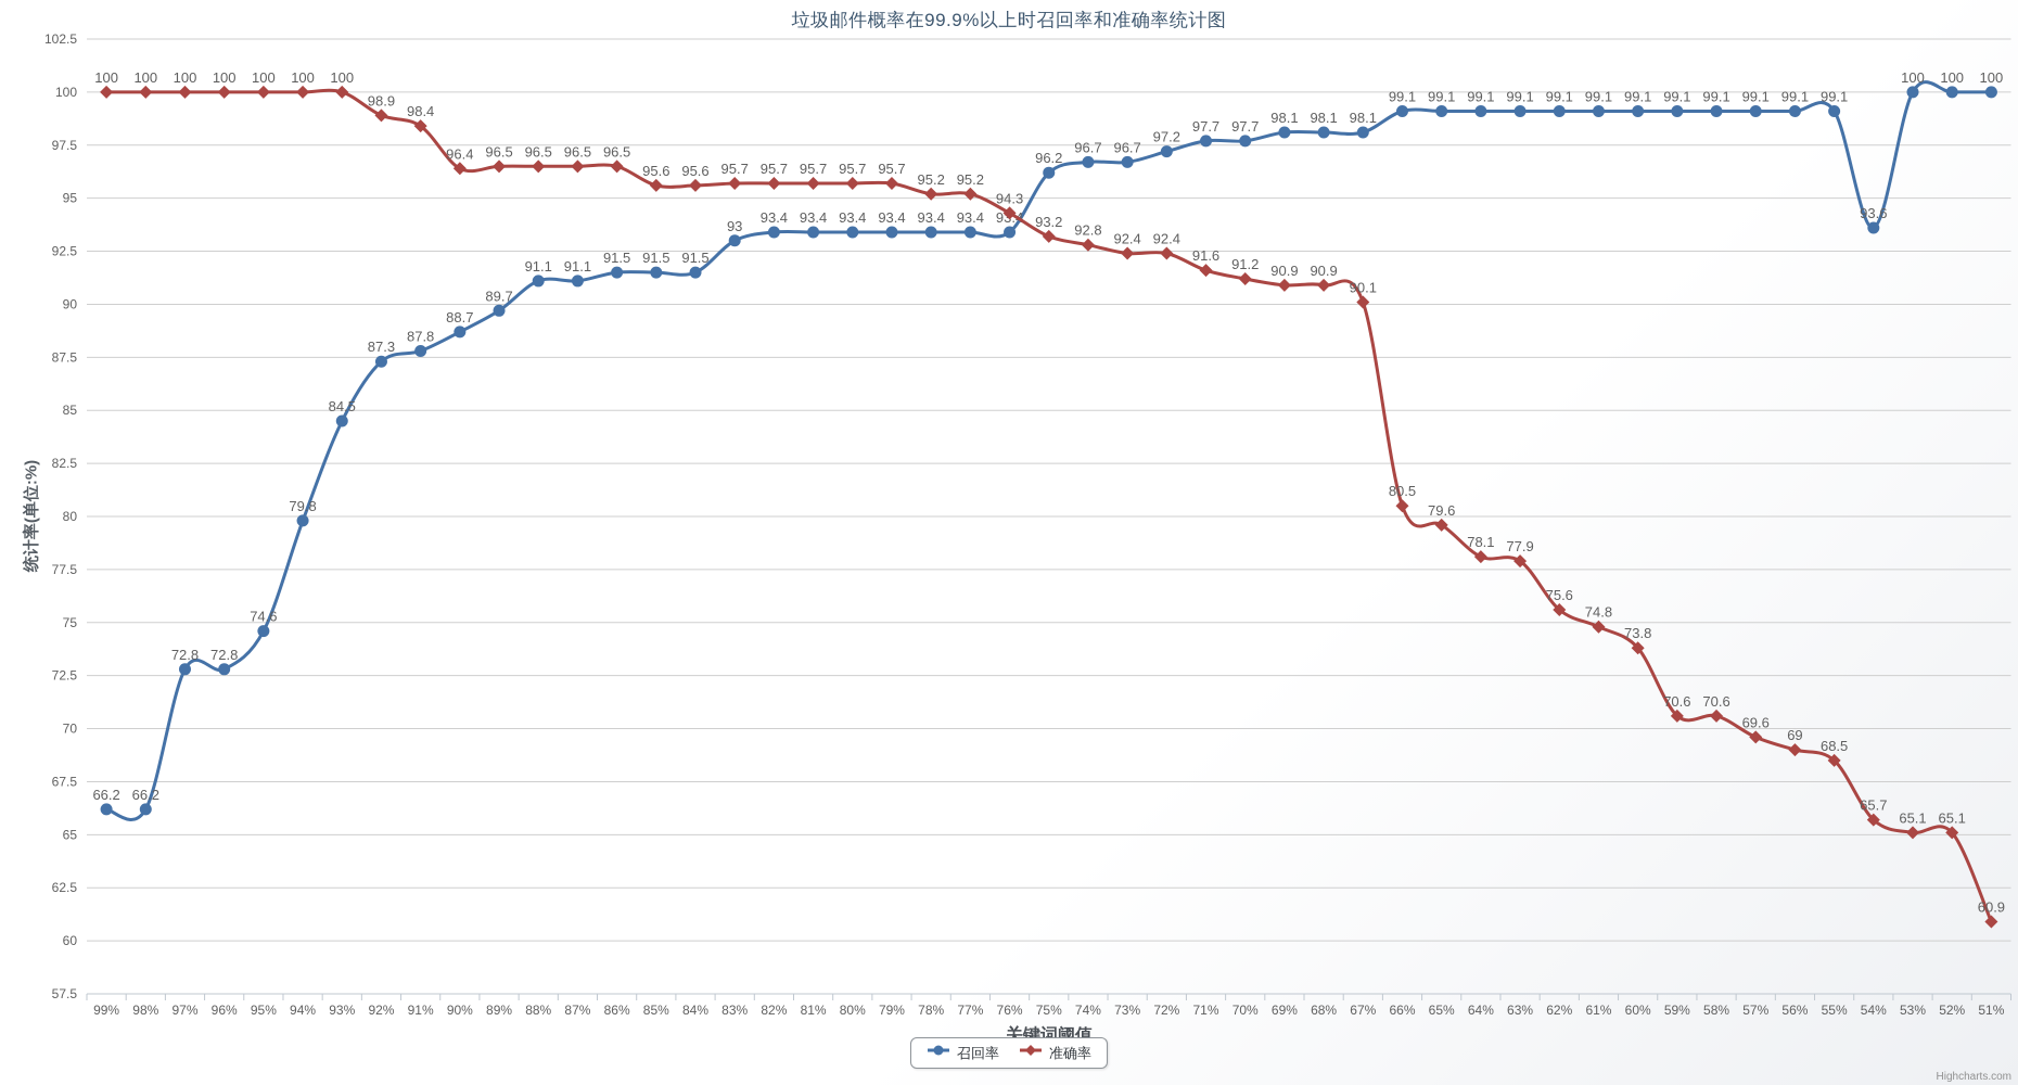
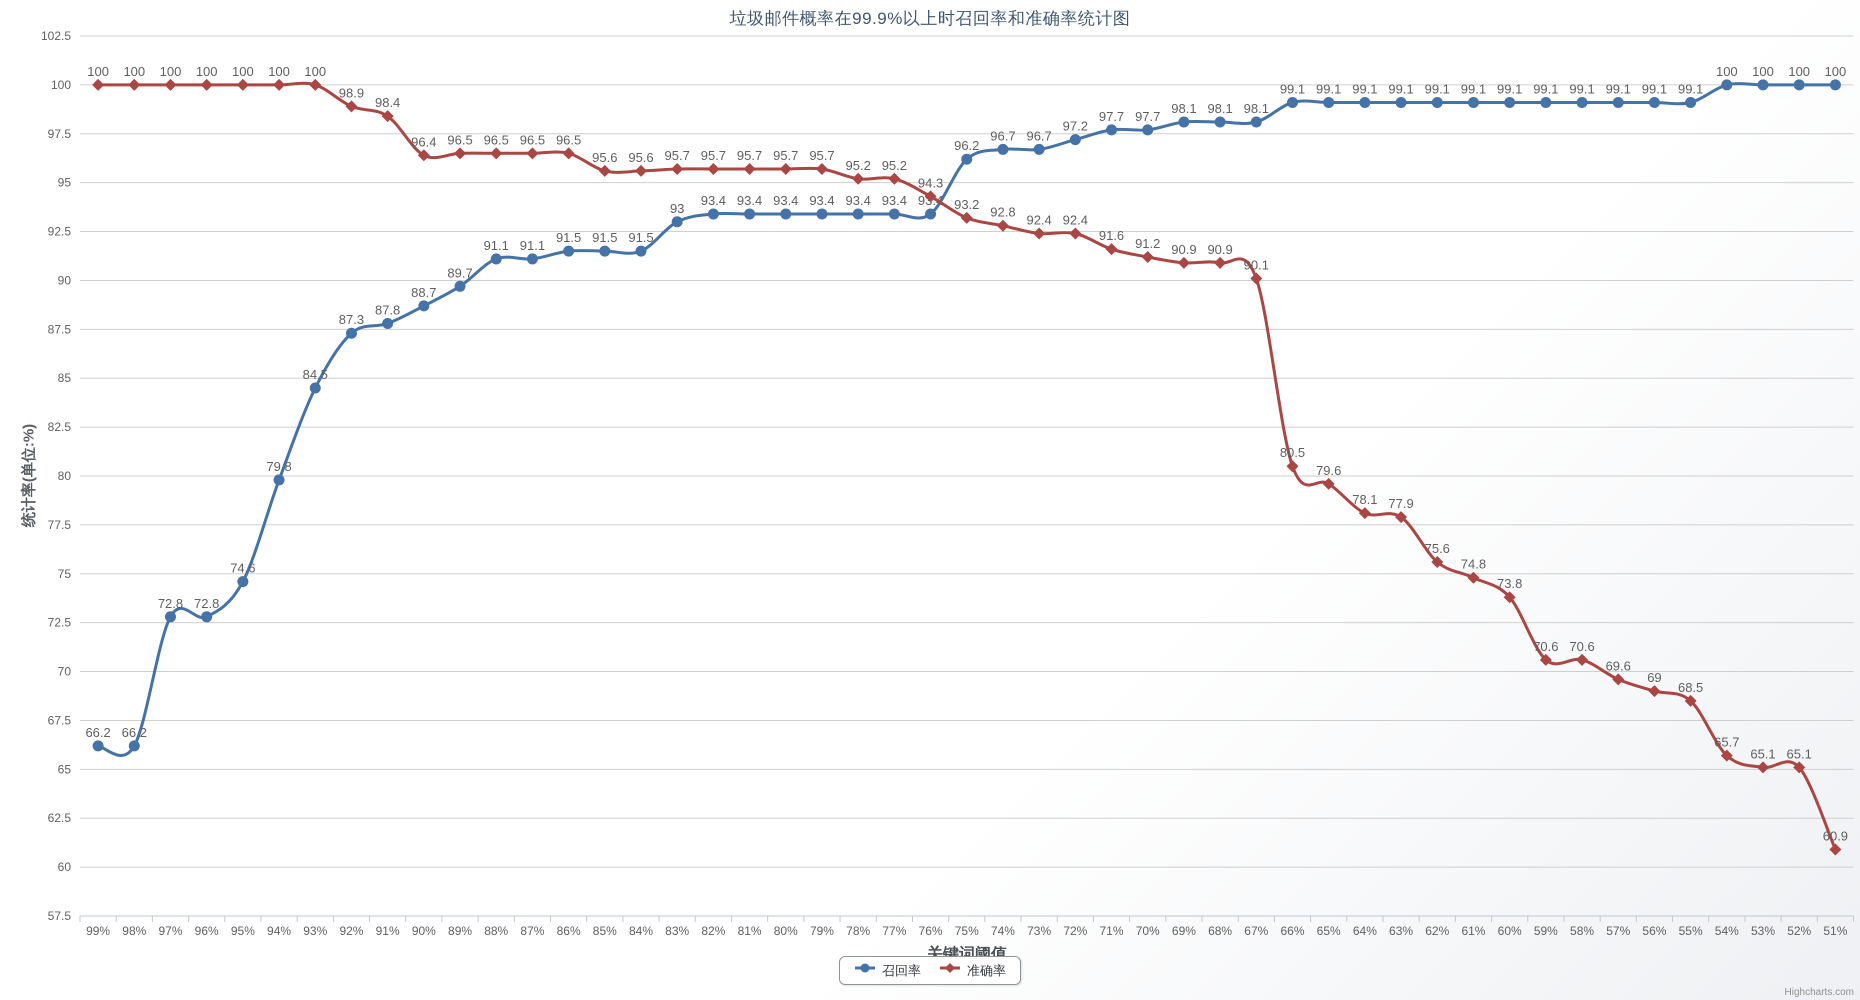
召回率/54%: 93.6 -> 100
